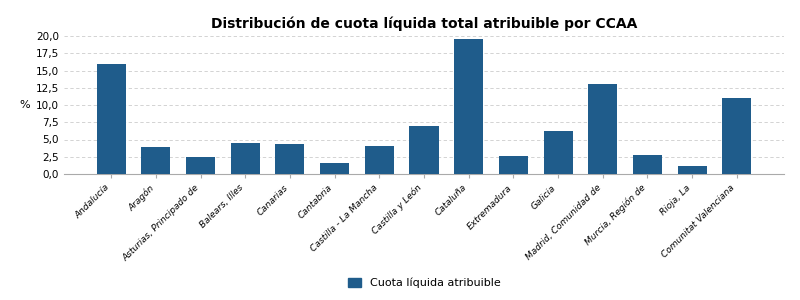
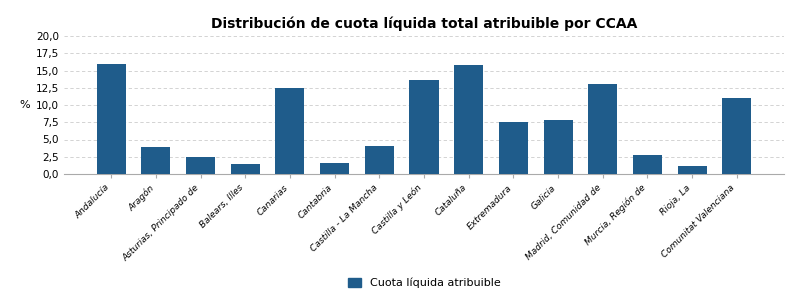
Balears, Illes: 4,5 -> 1,4
Canarias: 4,4 -> 12,4
Castilla y León: 7,0 -> 13,6
Cataluña: 19,5 -> 15,8
Extremadura: 2,6 -> 7,6
Galicia: 6,2 -> 7,8
